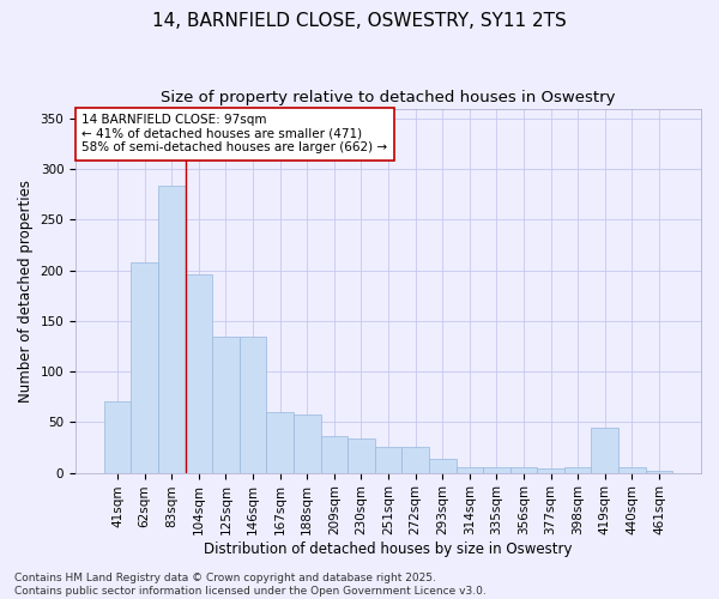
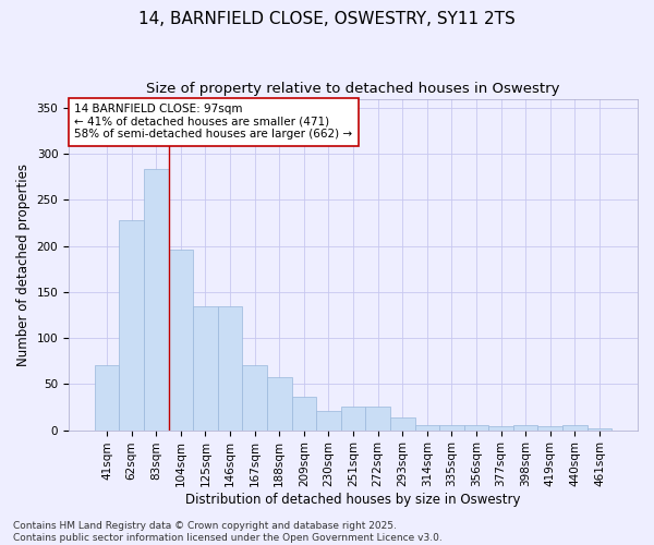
62sqm: 208 -> 228
167sqm: 60 -> 71
230sqm: 34 -> 21
419sqm: 44 -> 4
